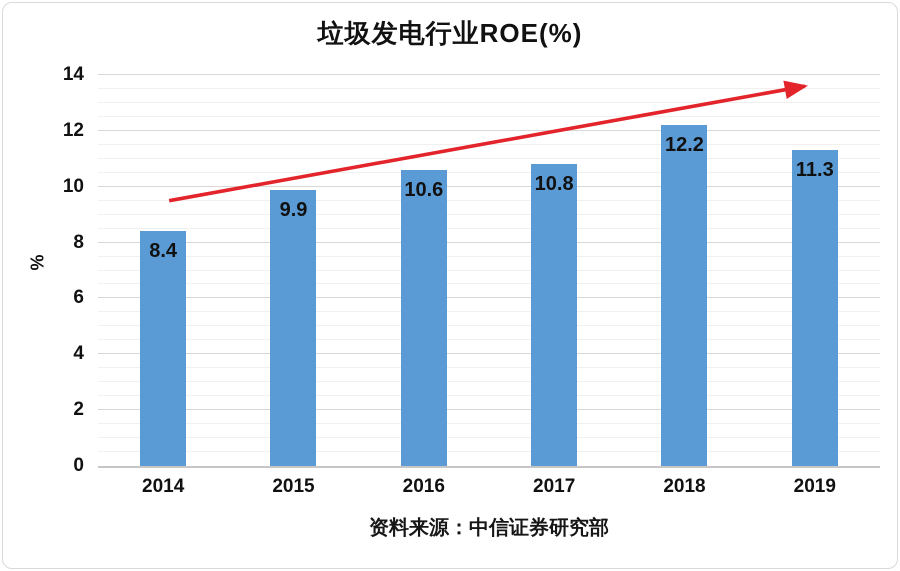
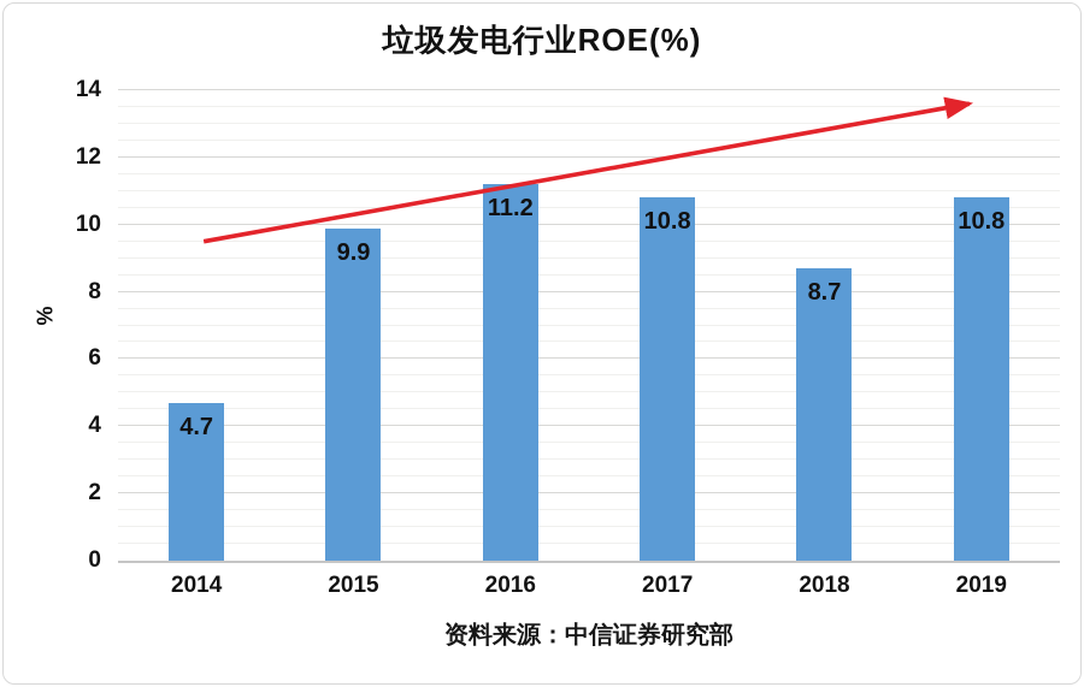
2014: 8.4 -> 4.7
2016: 10.6 -> 11.2
2018: 12.2 -> 8.7
2019: 11.3 -> 10.8
